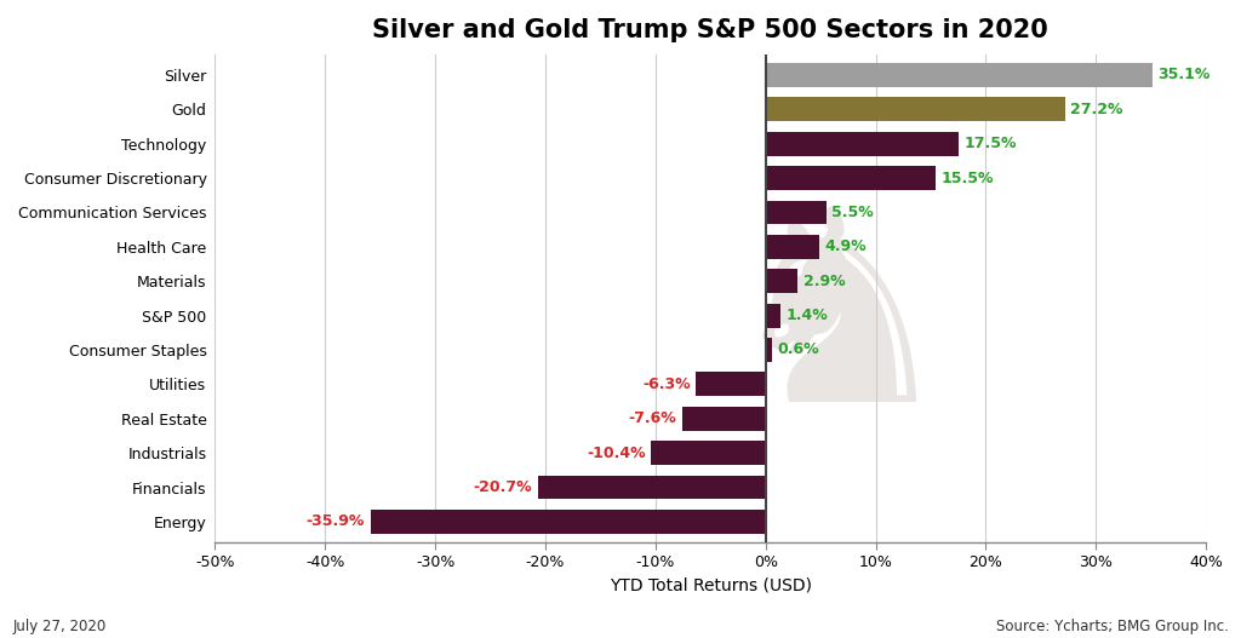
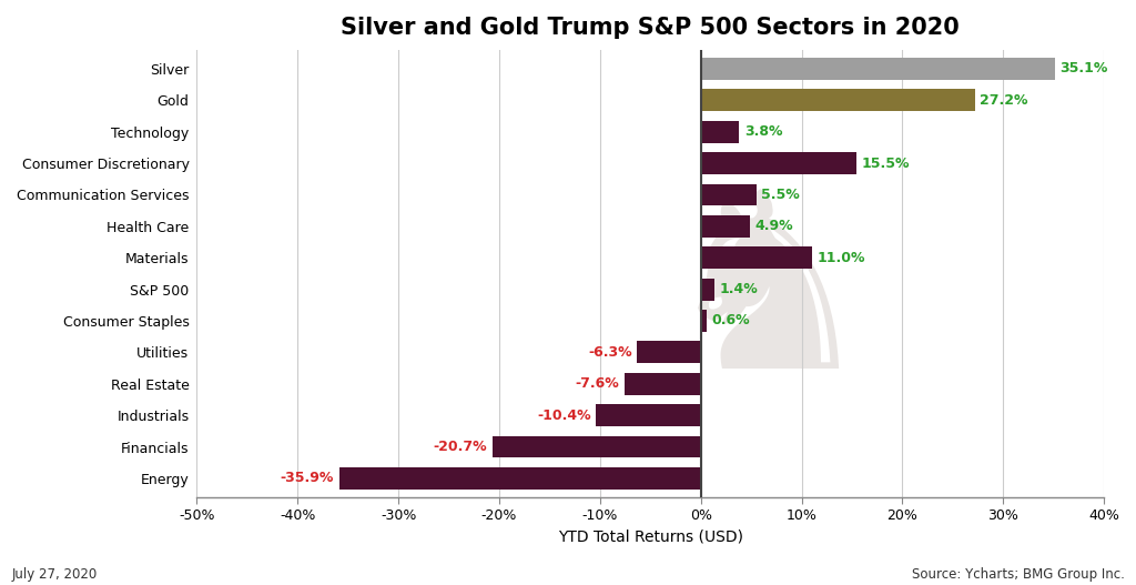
Technology: 17.5% -> 3.8%
Materials: 2.9% -> 11.0%
